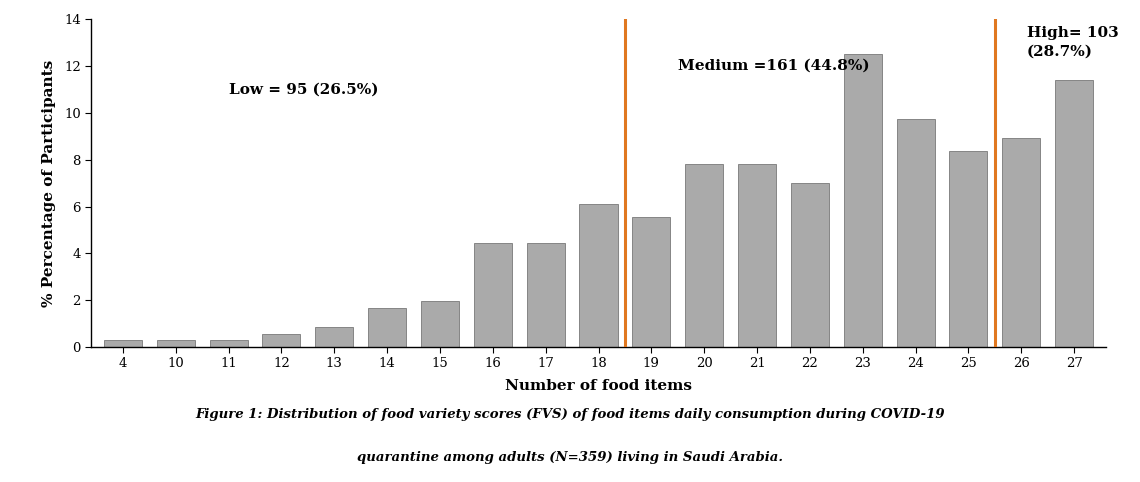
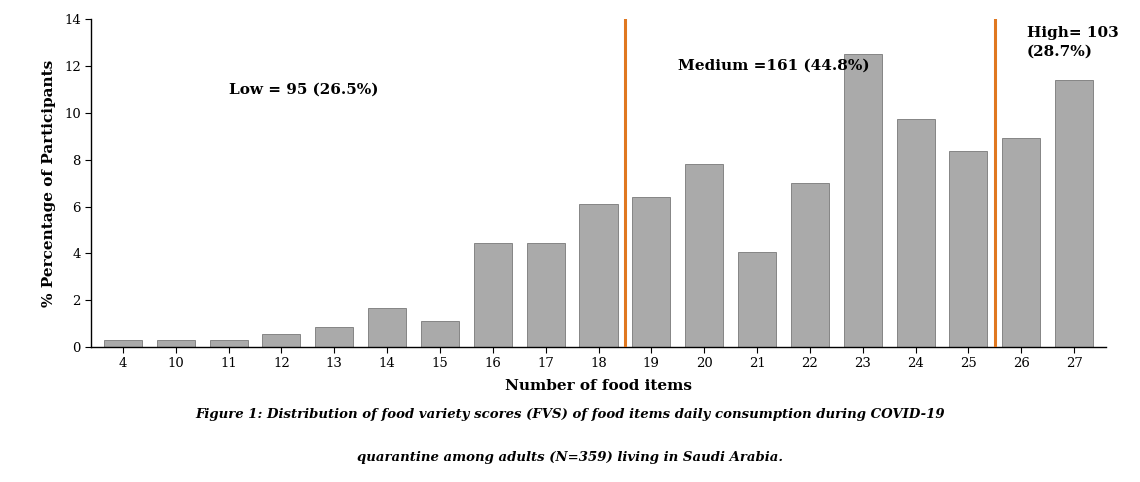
15: 1.95 -> 1.10
19: 5.57 -> 6.40
21: 7.80 -> 4.05
